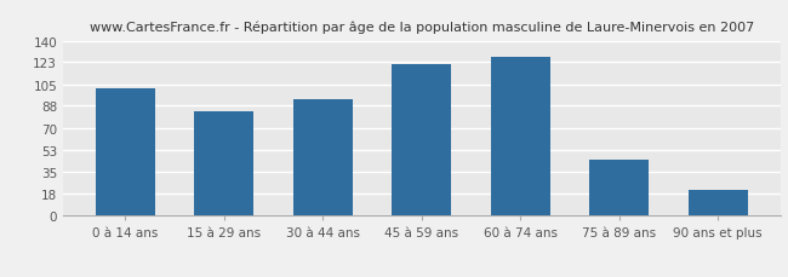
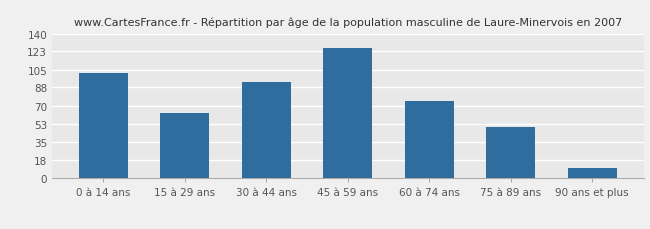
15 à 29 ans: 83 -> 63
45 à 59 ans: 121 -> 126
60 à 74 ans: 127 -> 75
75 à 89 ans: 45 -> 50
90 ans et plus: 21 -> 10
